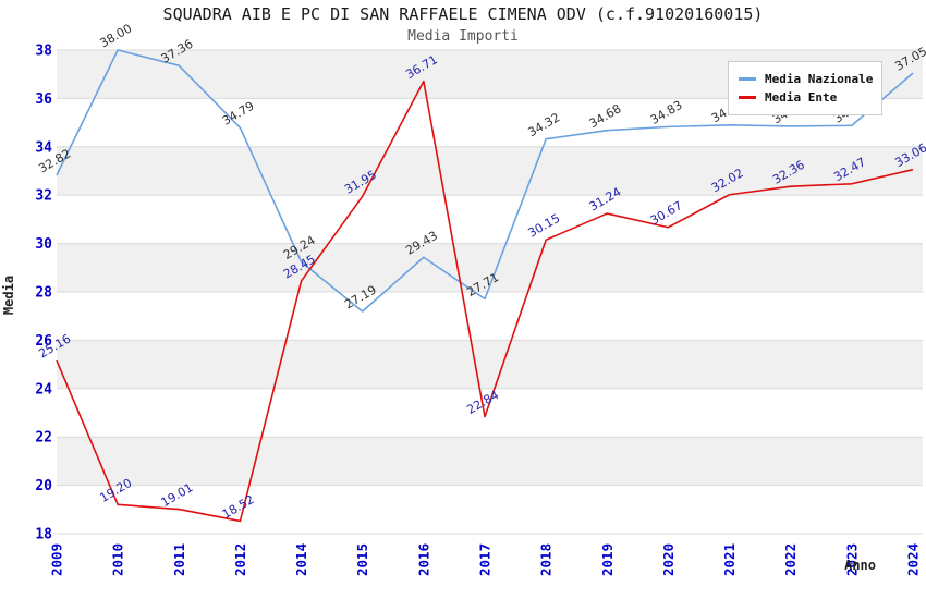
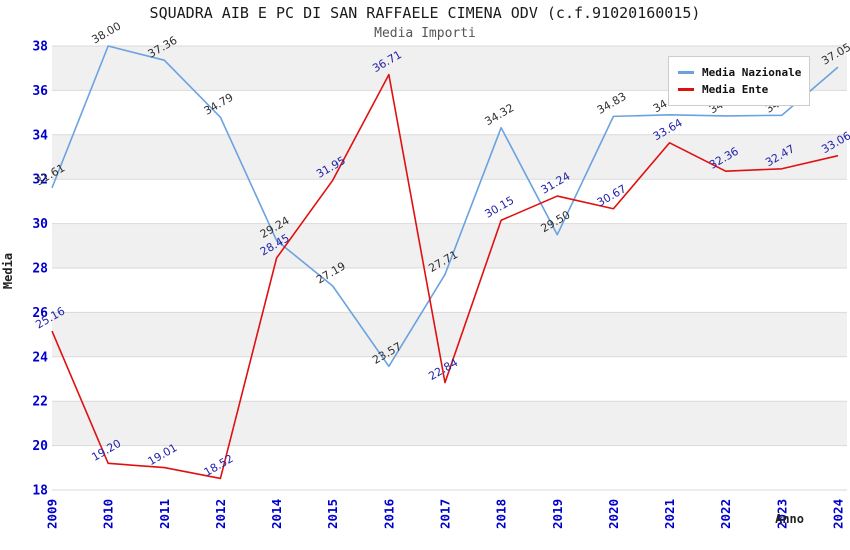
Media Nazionale/2009: 32.82 -> 31.61
Media Nazionale/2016: 29.43 -> 23.57
Media Nazionale/2019: 34.68 -> 29.50
Media Ente/2021: 32.02 -> 33.64
